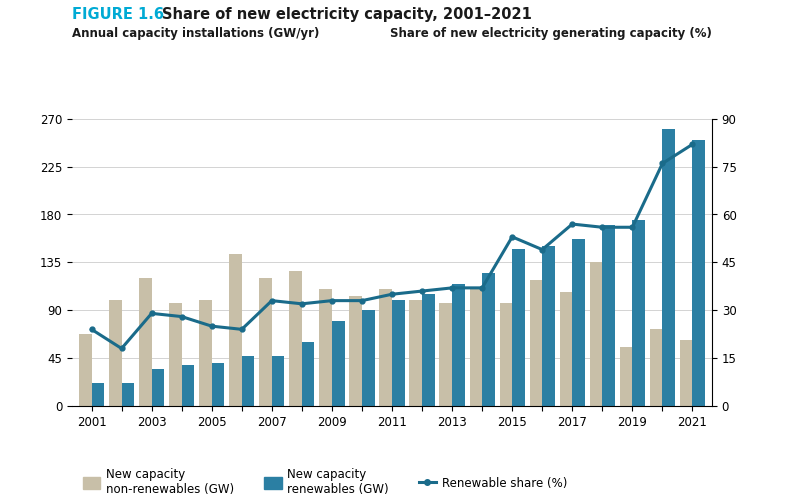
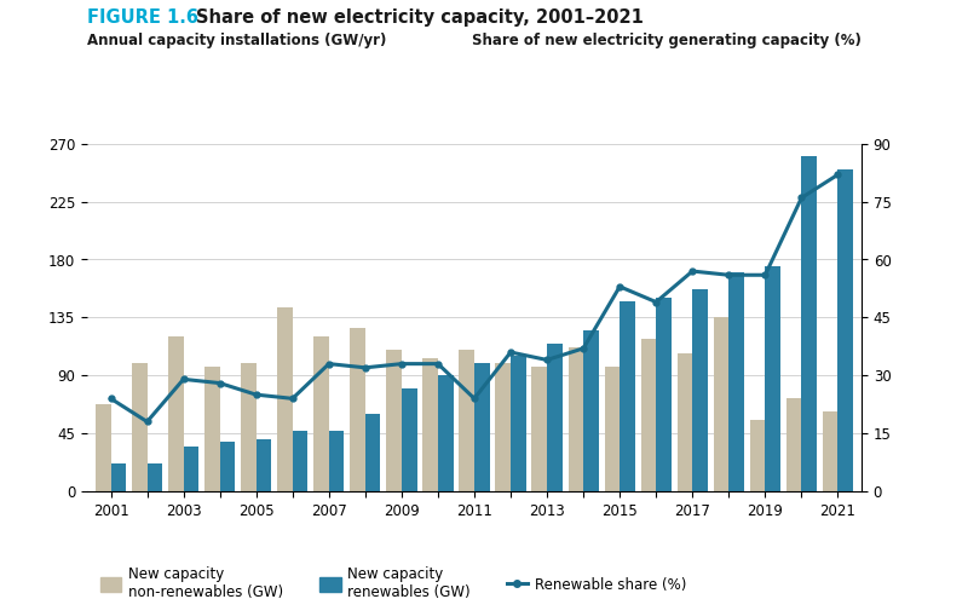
Renewable share (%)/2011: 35 -> 24
Renewable share (%)/2013: 37 -> 34
